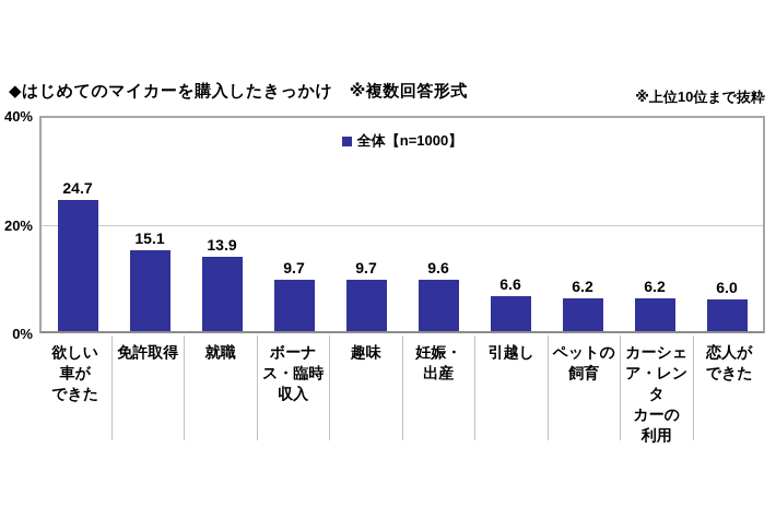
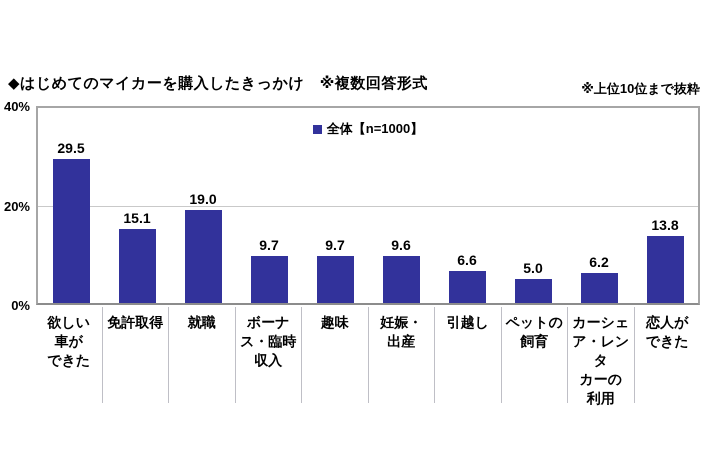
欲しい車ができた: 24.7 -> 29.5
就職: 13.9 -> 19.0
ペットの飼育: 6.2 -> 5.0
恋人ができた: 6.0 -> 13.8
